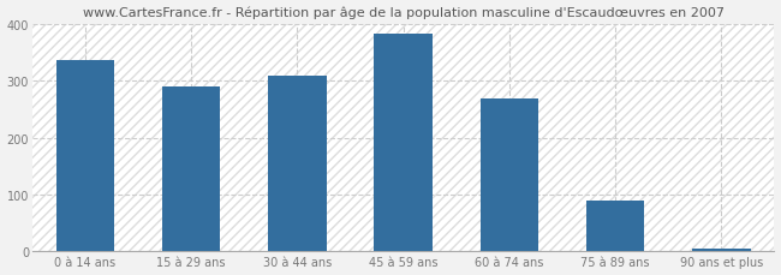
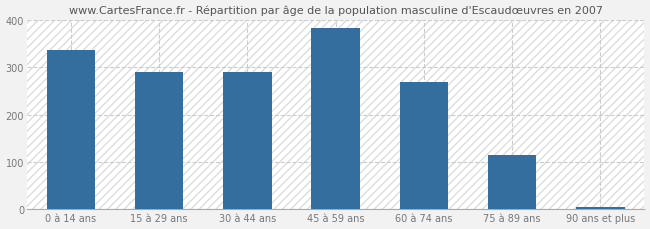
30 à 44 ans: 310 -> 290
75 à 89 ans: 90 -> 115
